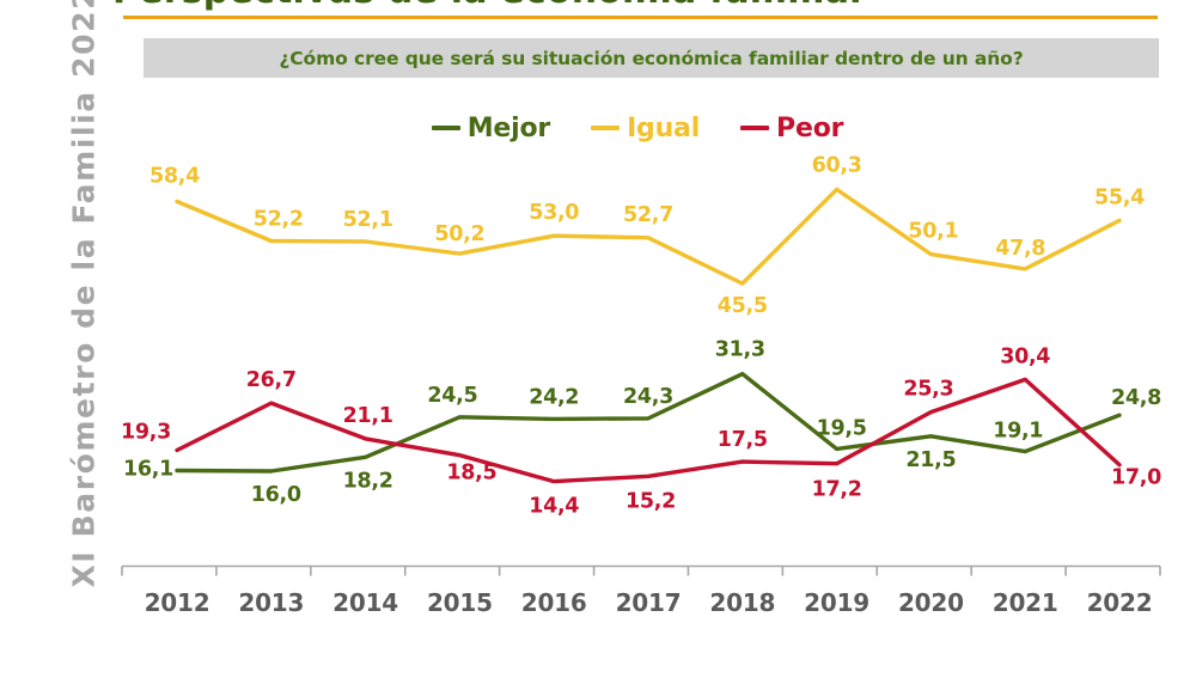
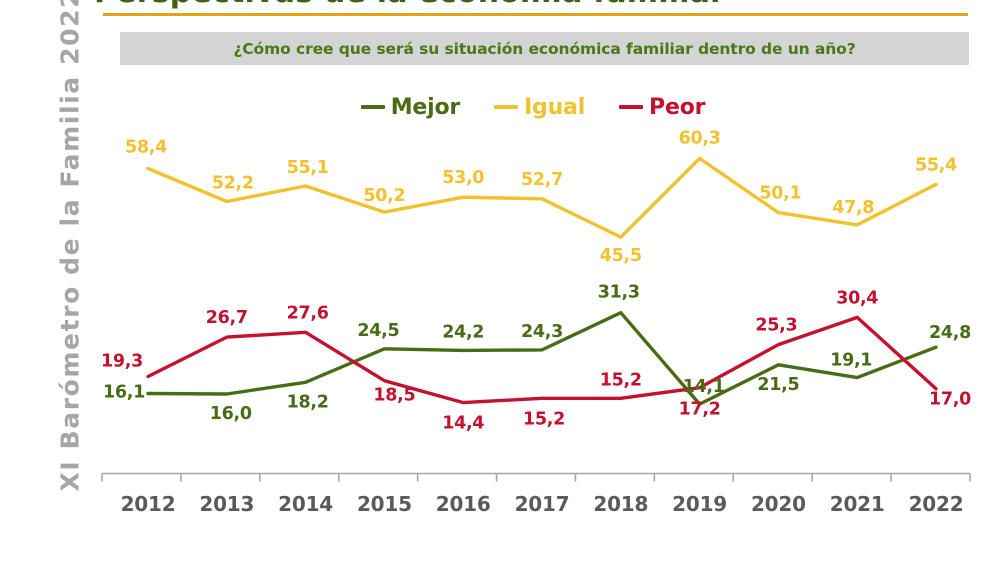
Igual/2014: 52,1 -> 55,1
Peor/2014: 21,1 -> 27,6
Peor/2018: 17,5 -> 15,2
Mejor/2019: 19,5 -> 14,1
